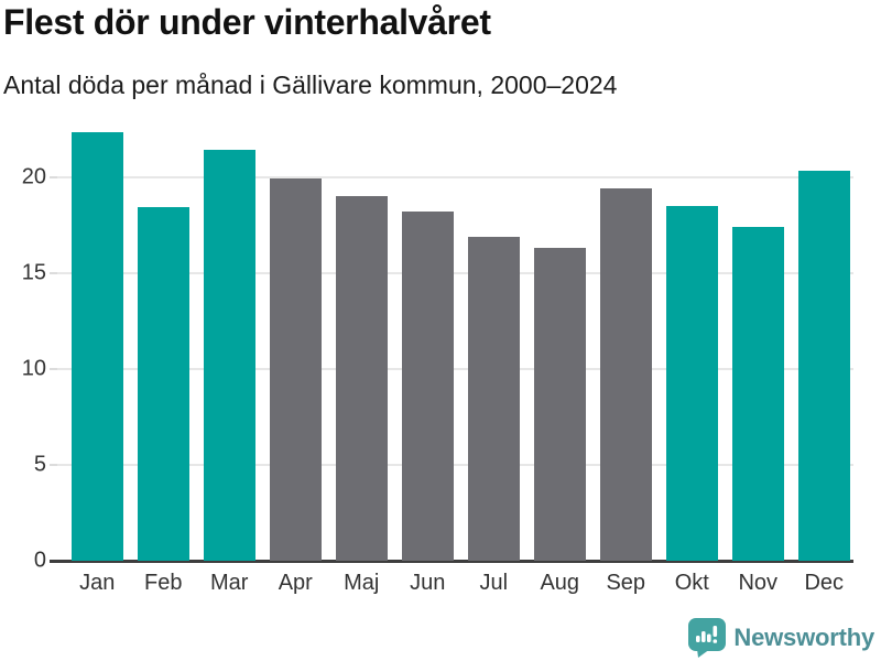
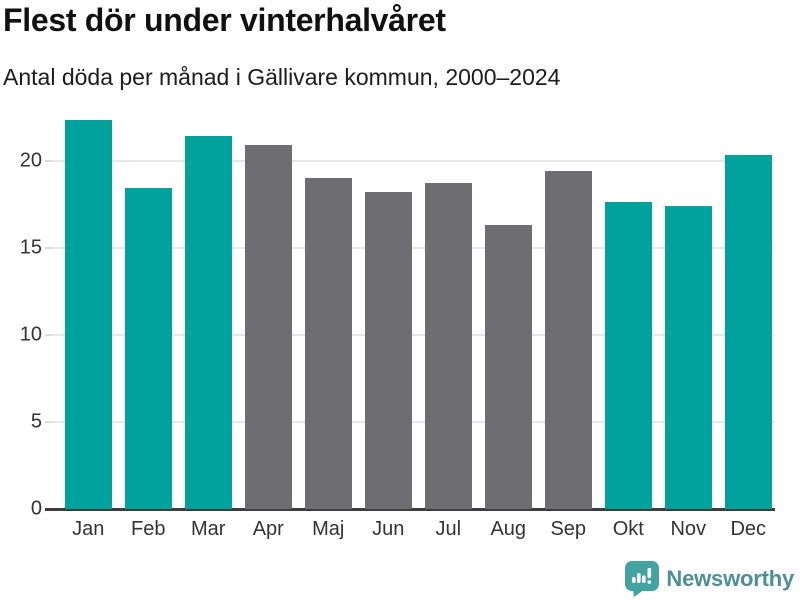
Apr: 19.9 -> 20.9
Jul: 16.9 -> 18.7
Okt: 18.5 -> 17.6
